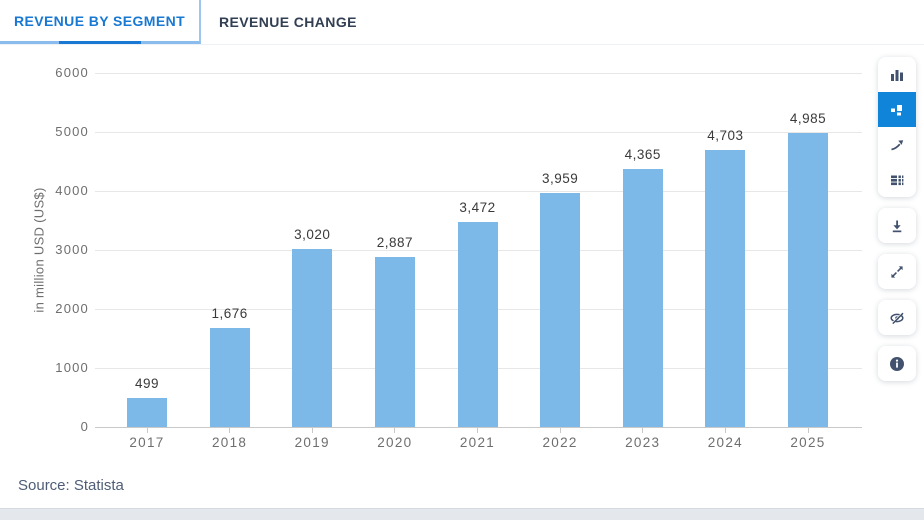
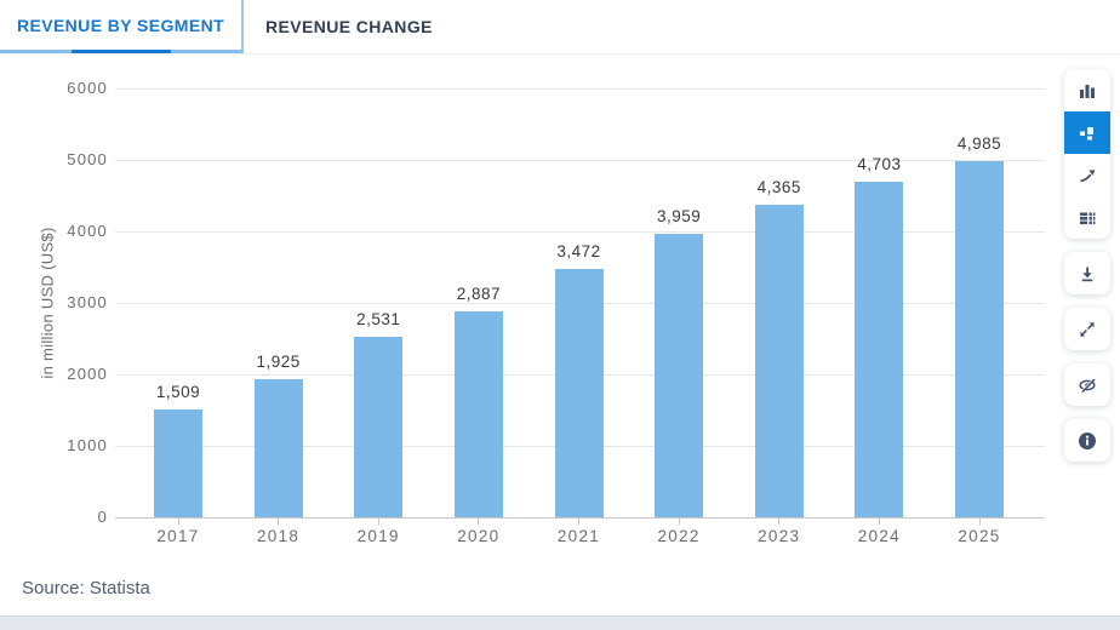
2017: 499 -> 1,509
2018: 1,676 -> 1,925
2019: 3,020 -> 2,531
